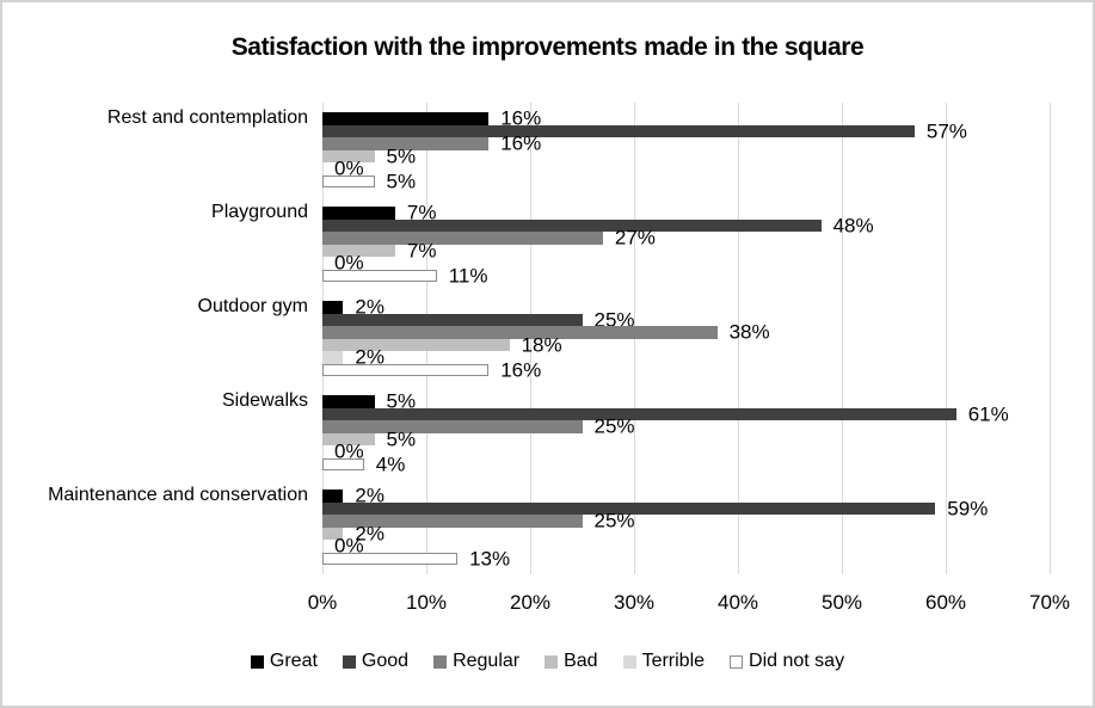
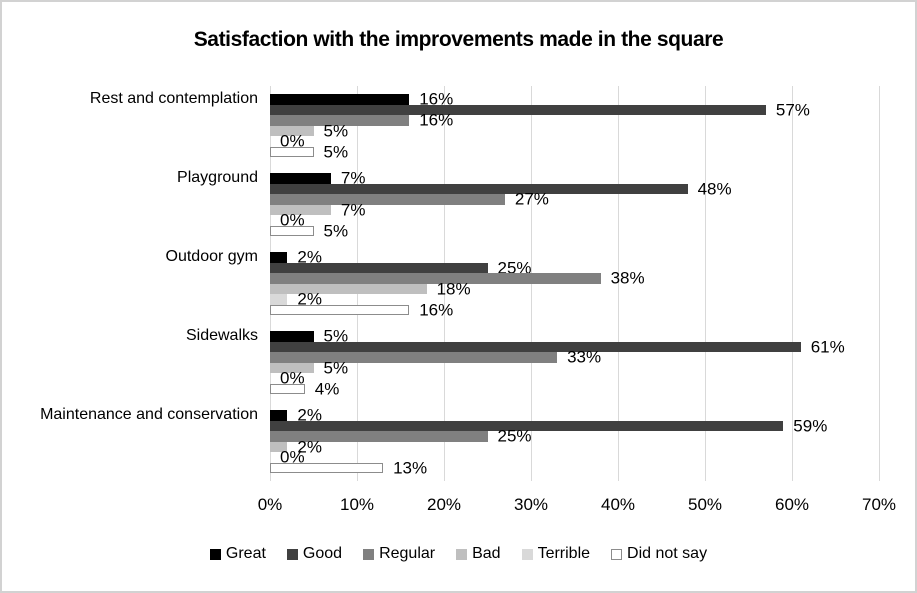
Did not say/Playground: 11% -> 5%
Regular/Sidewalks: 25% -> 33%
